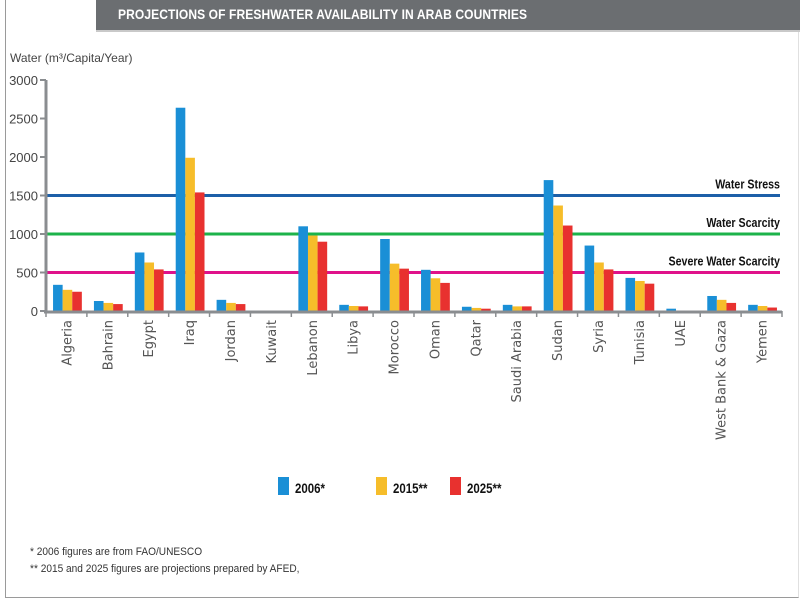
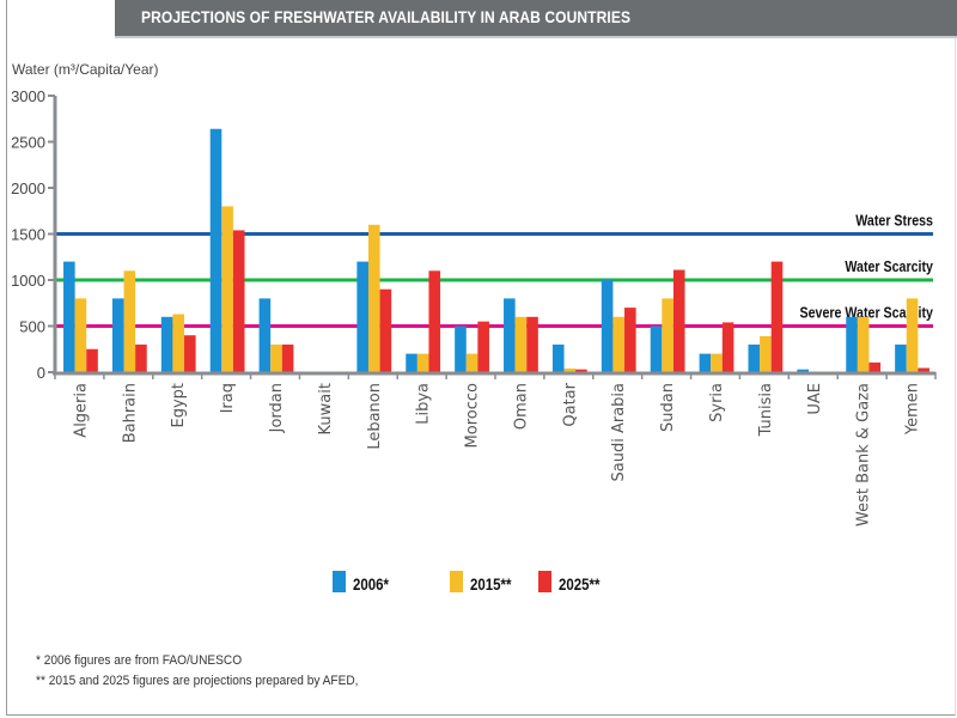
2006*/Algeria: 300 -> 1200
2015**/Algeria: 300 -> 800
2006*/Bahrain: 100 -> 800
2015**/Bahrain: 100 -> 1100
2025**/Bahrain: 100 -> 300
2006*/Egypt: 800 -> 600
2025**/Egypt: 500 -> 400
2015**/Iraq: 2000 -> 1800
2006*/Jordan: 100 -> 800
2015**/Jordan: 100 -> 300
2025**/Jordan: 100 -> 300
2006*/Lebanon: 1100 -> 1200
2015**/Lebanon: 1000 -> 1600
2006*/Libya: 100 -> 200
2015**/Libya: 100 -> 200
2025**/Libya: 100 -> 1100
2006*/Morocco: 900 -> 500
2015**/Morocco: 600 -> 200
2006*/Oman: 500 -> 800
2015**/Oman: 400 -> 600
2025**/Oman: 400 -> 600
2006*/Qatar: 100 -> 300
2006*/Saudi Arabia: 100 -> 1000
2015**/Saudi Arabia: 100 -> 600
2025**/Saudi Arabia: 100 -> 700
2006*/Sudan: 1700 -> 500
2015**/Sudan: 1400 -> 800
2006*/Syria: 800 -> 200
2015**/Syria: 600 -> 200
2006*/Tunisia: 400 -> 300
2025**/Tunisia: 400 -> 1200
2006*/West Bank & Gaza: 200 -> 600
2015**/West Bank & Gaza: 100 -> 600
2006*/Yemen: 100 -> 300
2015**/Yemen: 100 -> 800
